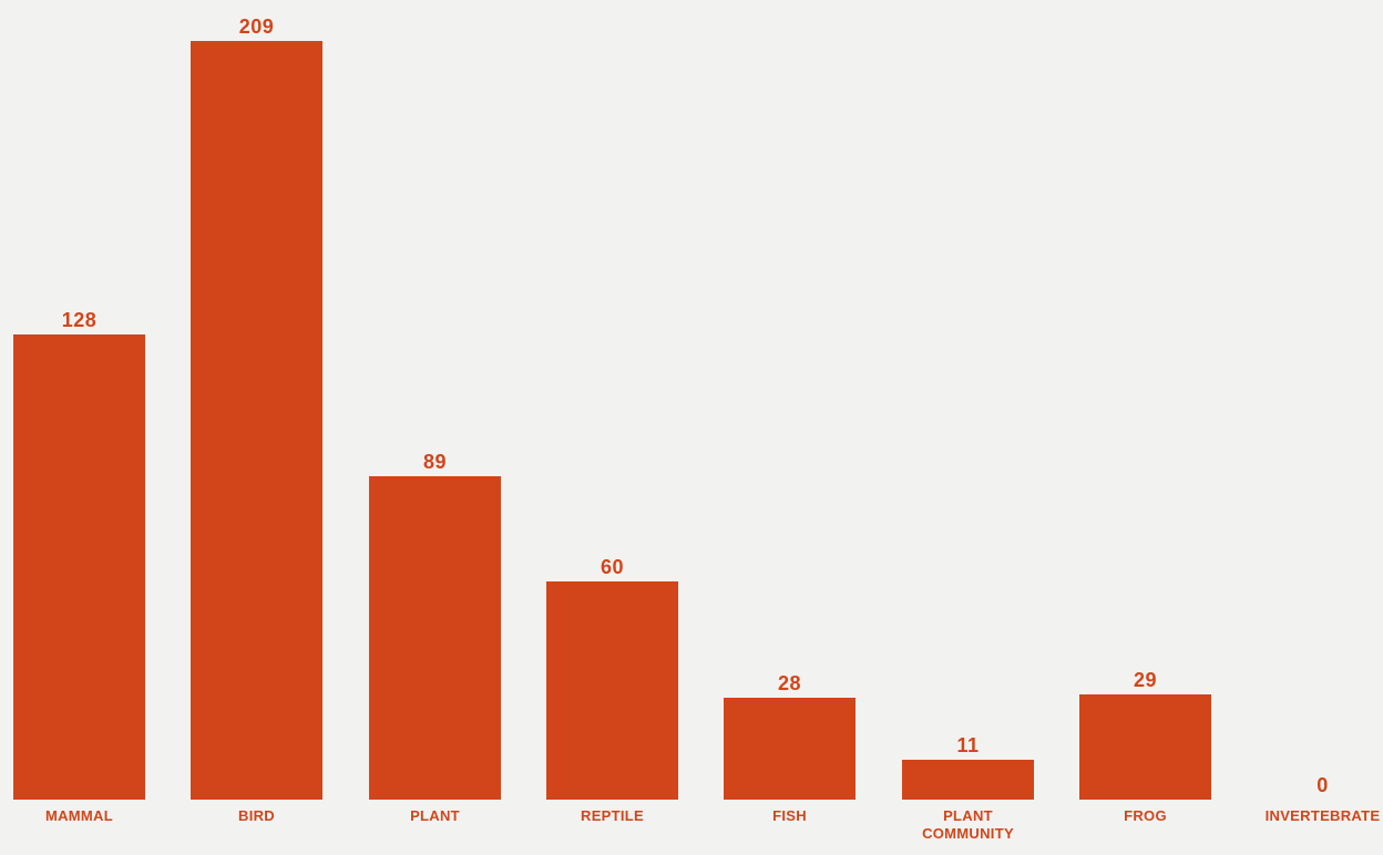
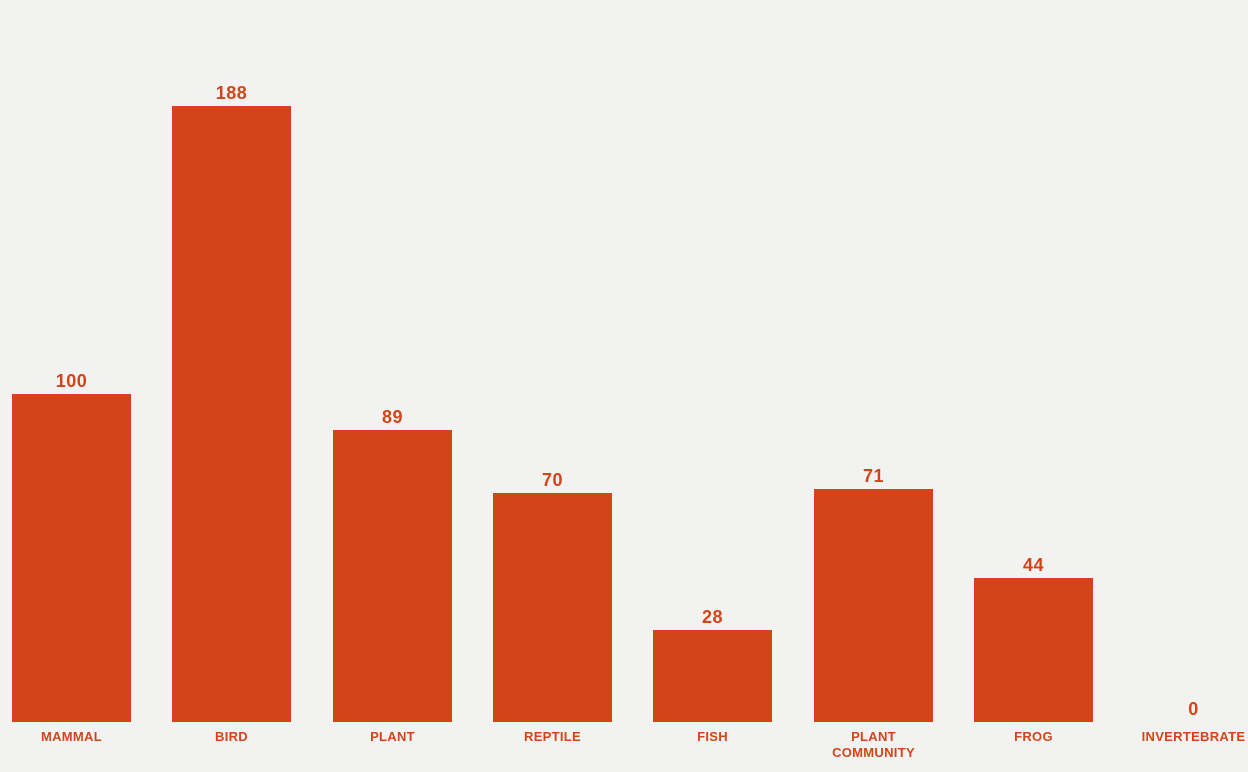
MAMMAL: 128 -> 100
BIRD: 209 -> 188
REPTILE: 60 -> 70
PLANT COMMUNITY: 11 -> 71
FROG: 29 -> 44
